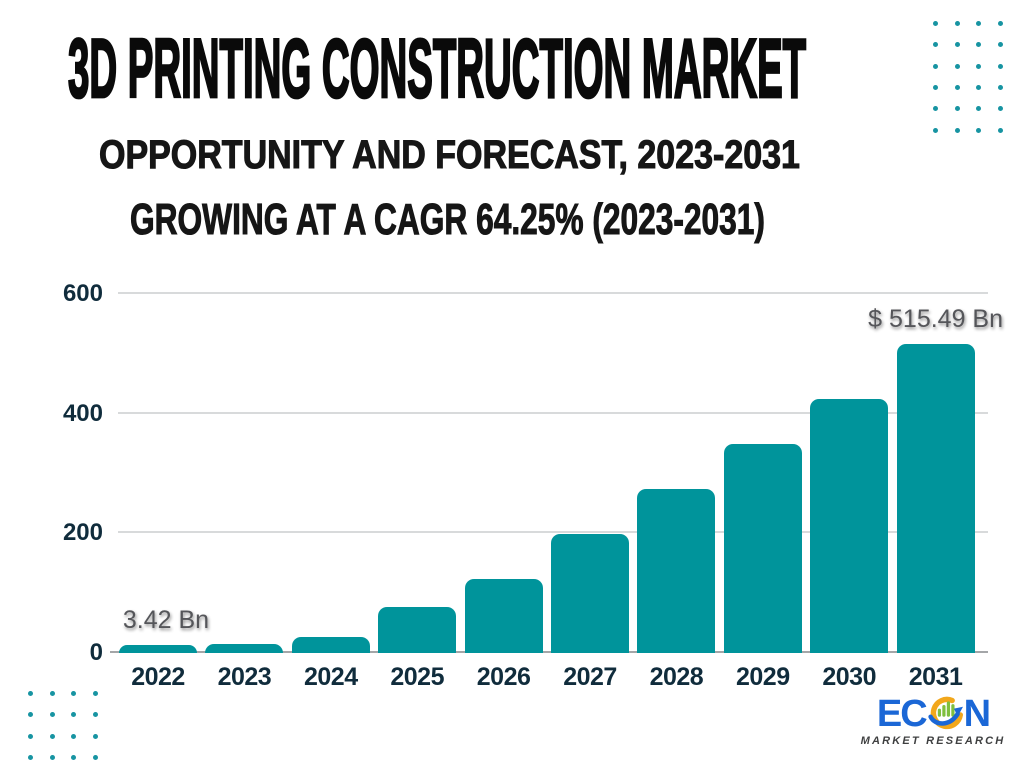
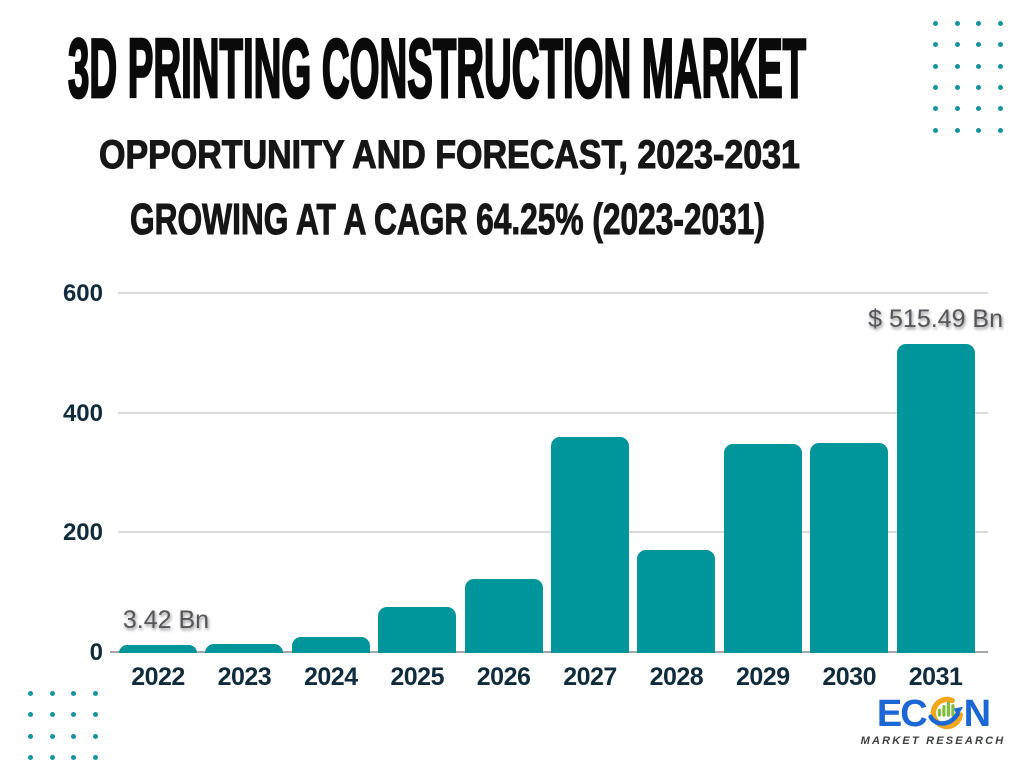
2027: 200 -> 360
2028: 270 -> 170
2030: 420 -> 350
